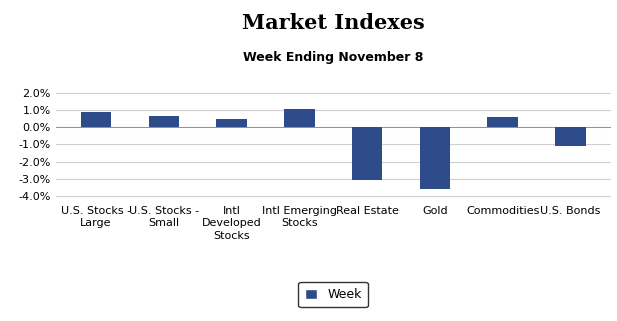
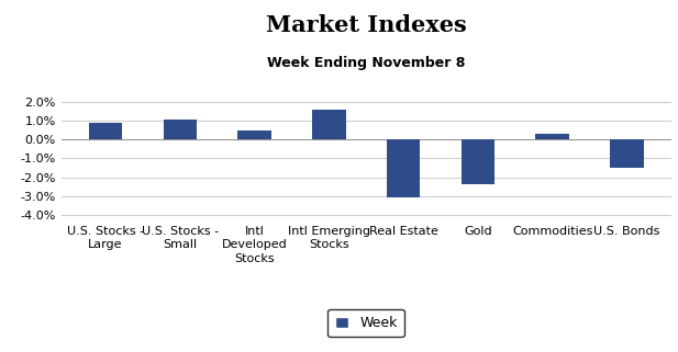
U.S. Stocks - Small: 0.6% -> 1.1%
Intl Emerging Stocks: 1.1% -> 1.6%
Gold: -3.6% -> -2.4%
Commodities: 0.6% -> 0.3%
U.S. Bonds: -1.1% -> -1.5%
